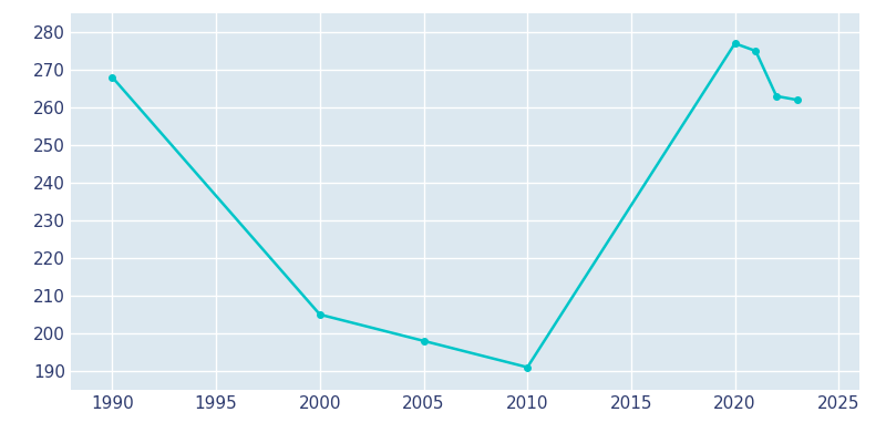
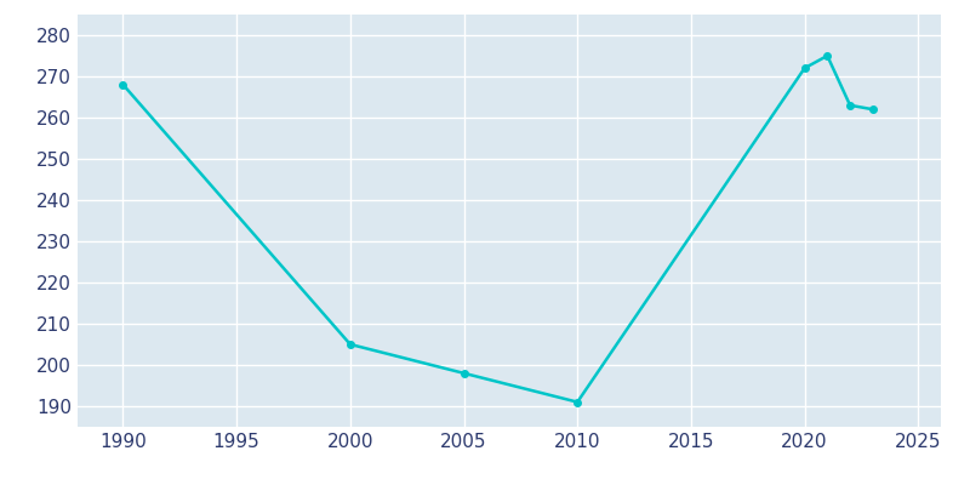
2020: 277 -> 272
